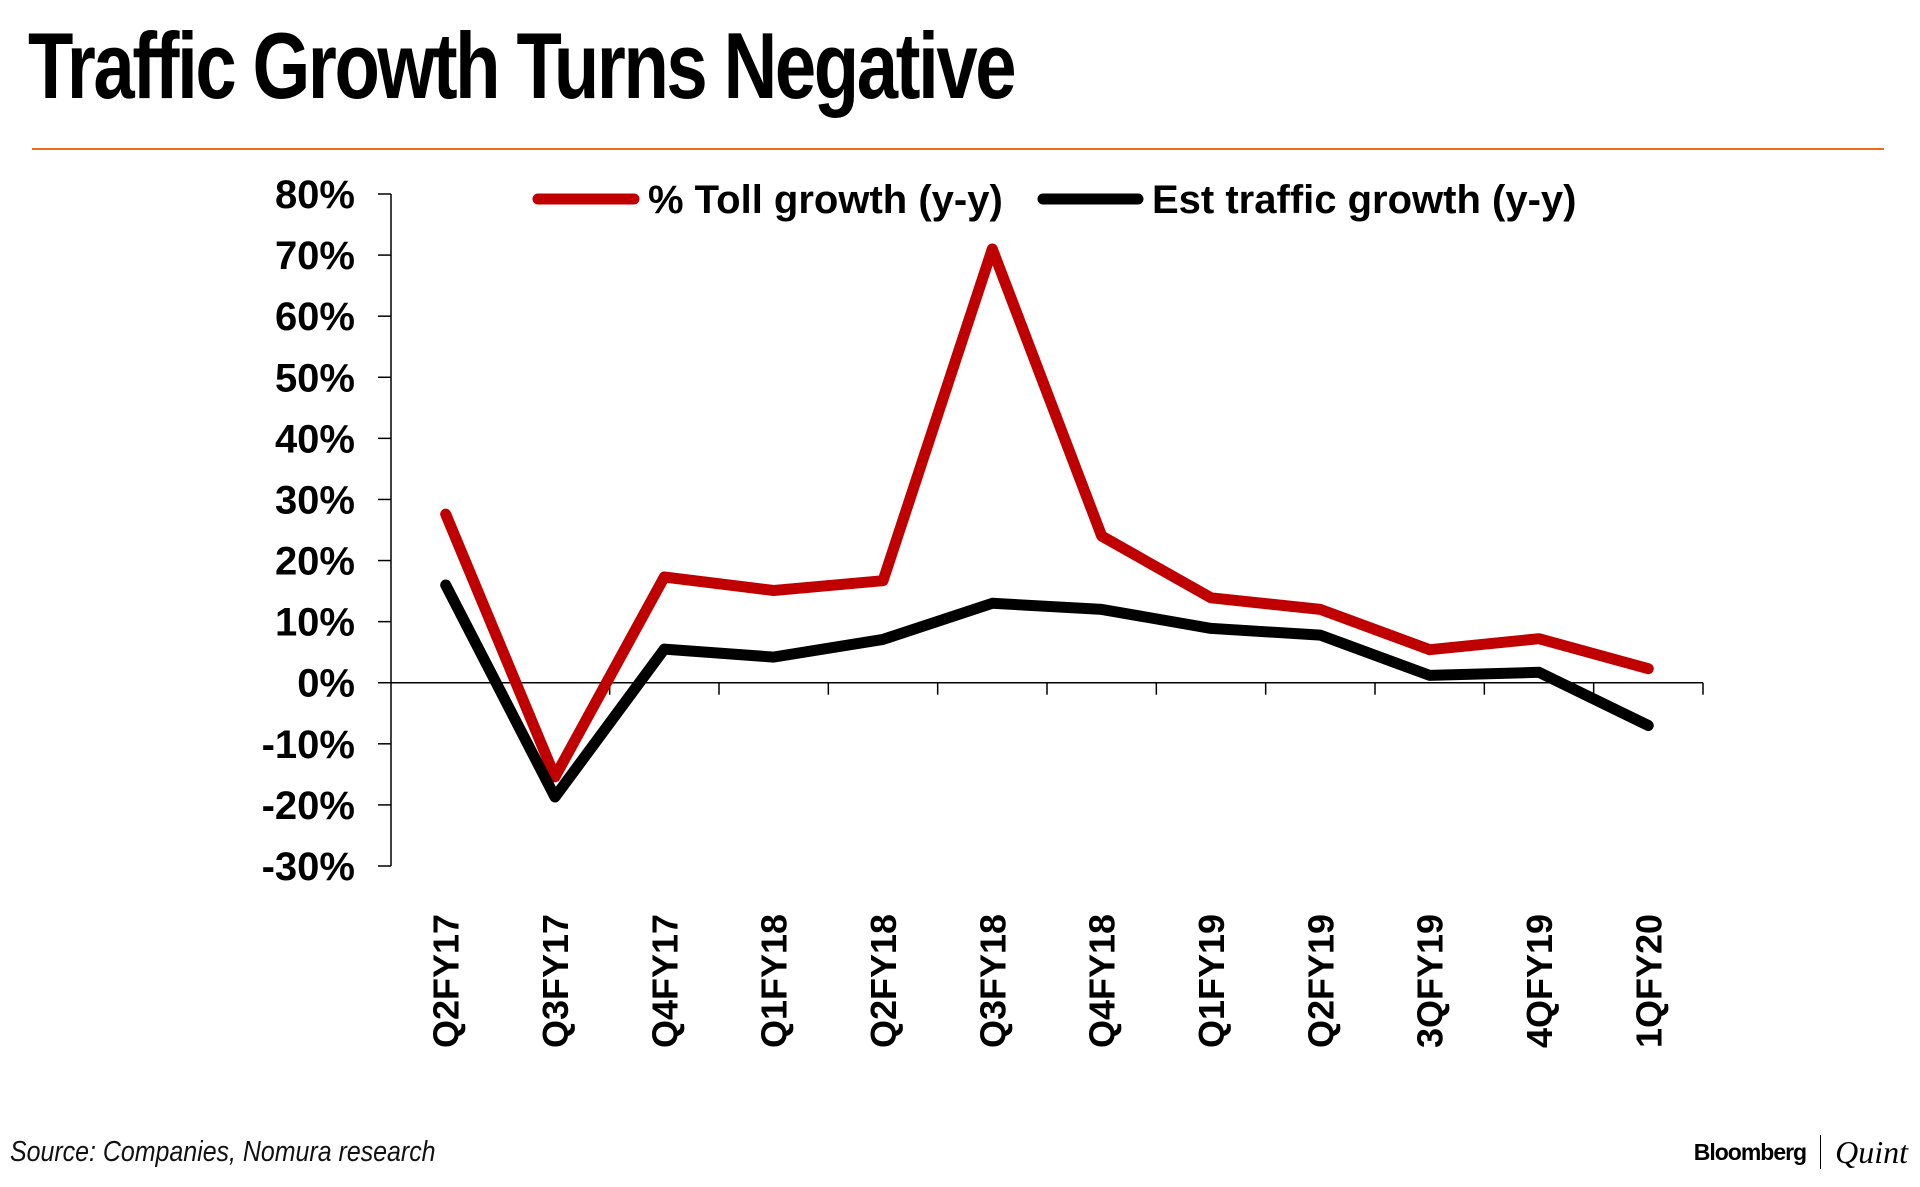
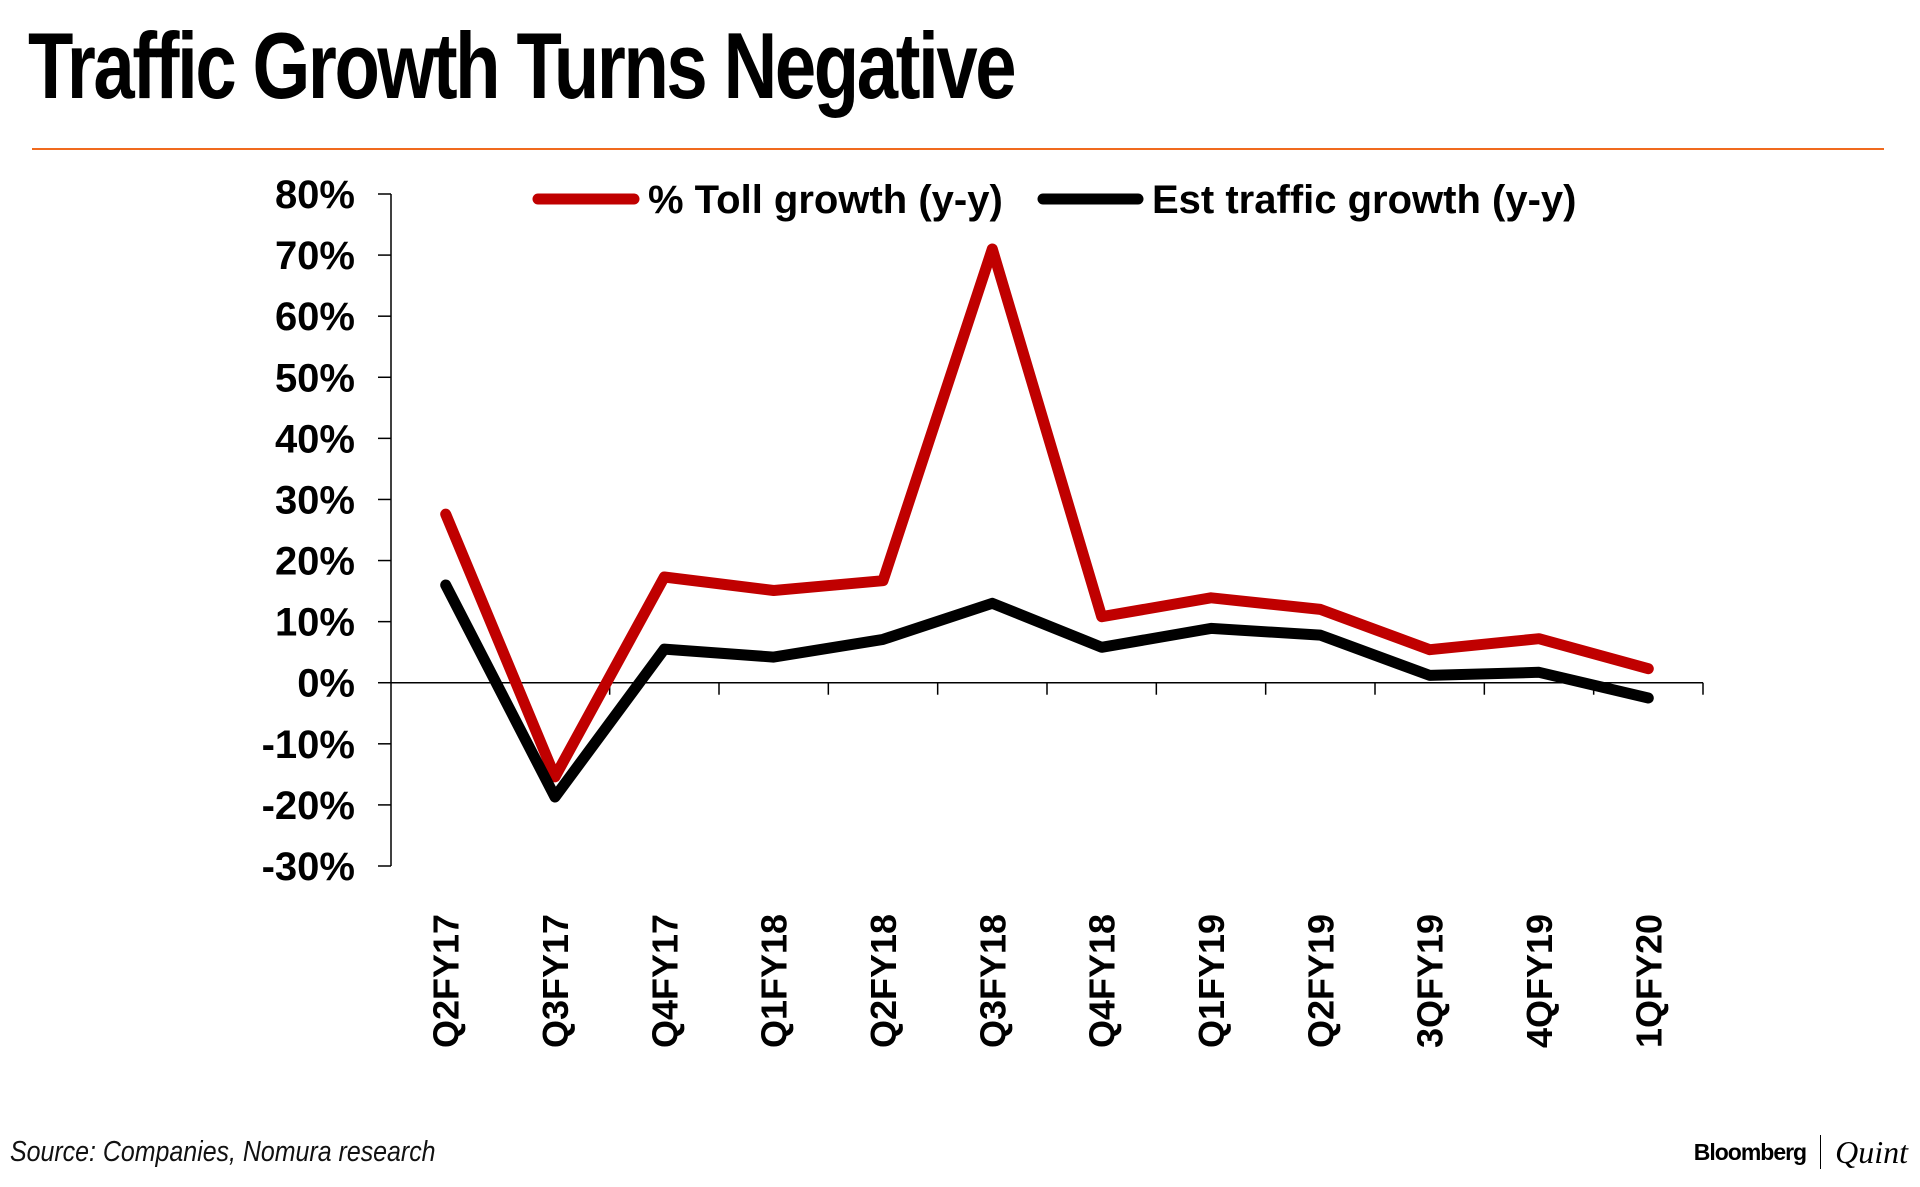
% Toll growth (y-y)/Q4FY18: 24% -> 11%
Est traffic growth (y-y)/Q4FY18: 12% -> 6%
Est traffic growth (y-y)/1QFY20: -7% -> -2%
